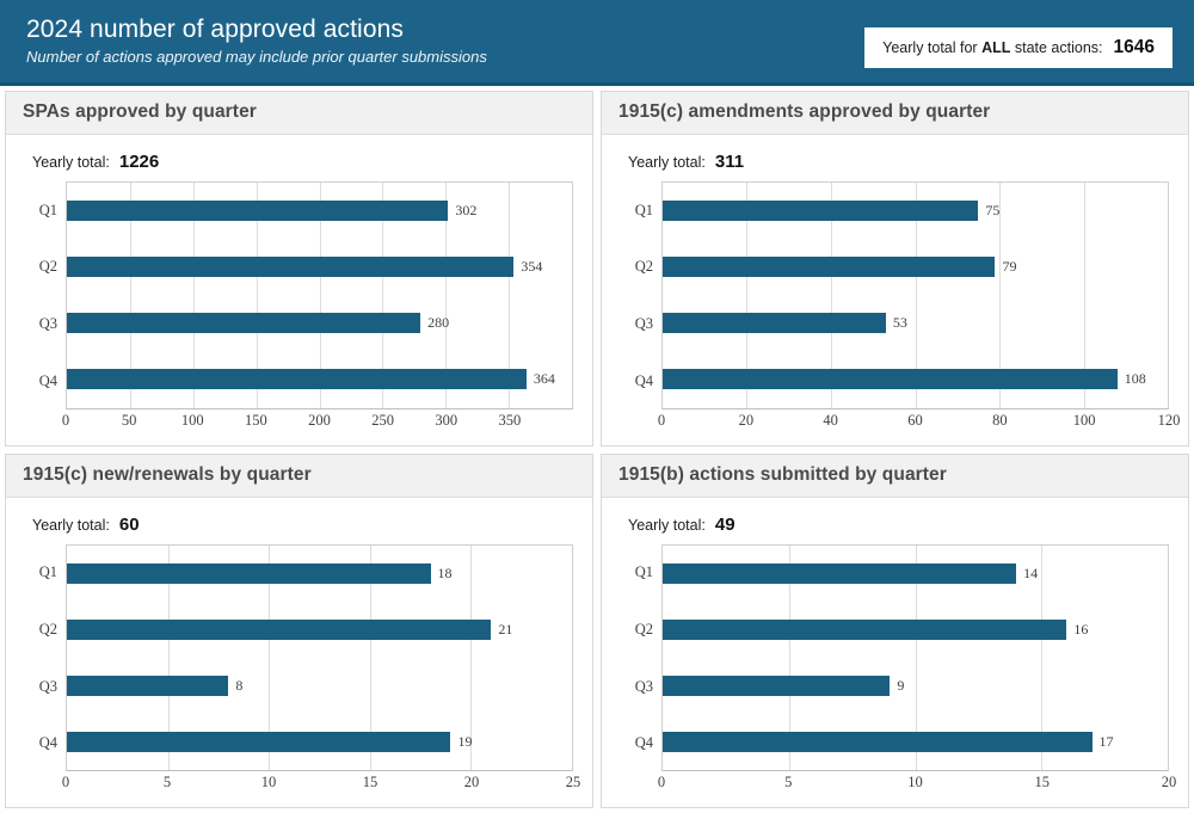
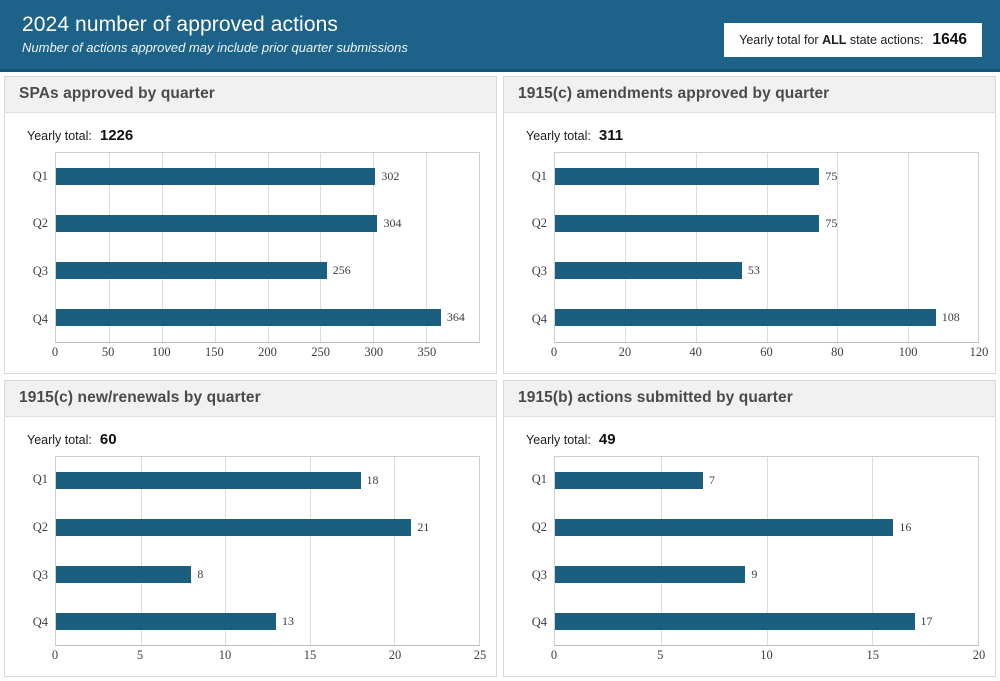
SPAs approved by quarter/Q2: 354 -> 304
SPAs approved by quarter/Q3: 280 -> 256
1915(c) amendments approved by quarter/Q2: 79 -> 75
1915(c) new/renewals by quarter/Q4: 19 -> 13
1915(b) actions submitted by quarter/Q1: 14 -> 7
